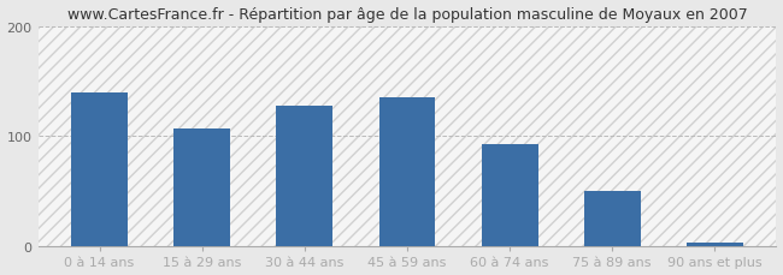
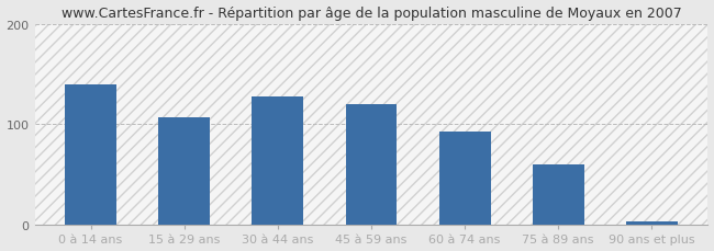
45 à 59 ans: 135 -> 120
75 à 89 ans: 50 -> 60
